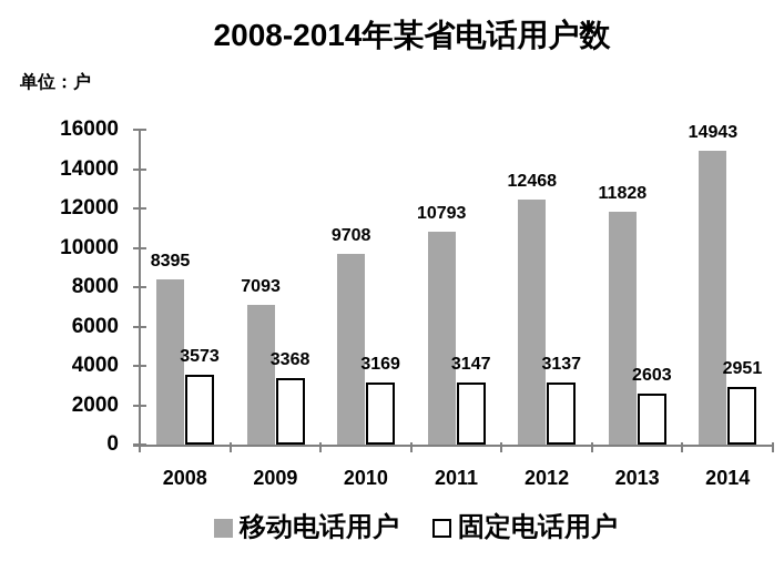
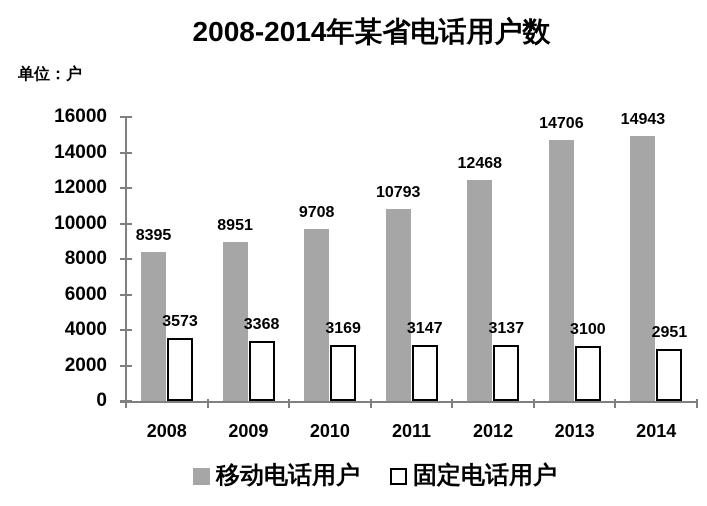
移动电话用户/2009: 7093 -> 8951
移动电话用户/2013: 11828 -> 14706
固定电话用户/2013: 2603 -> 3100
